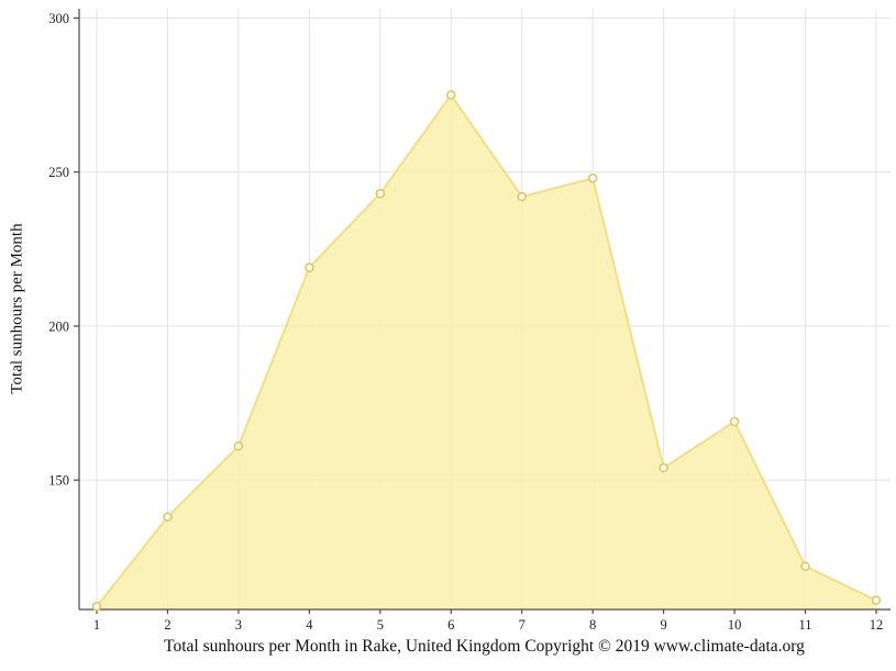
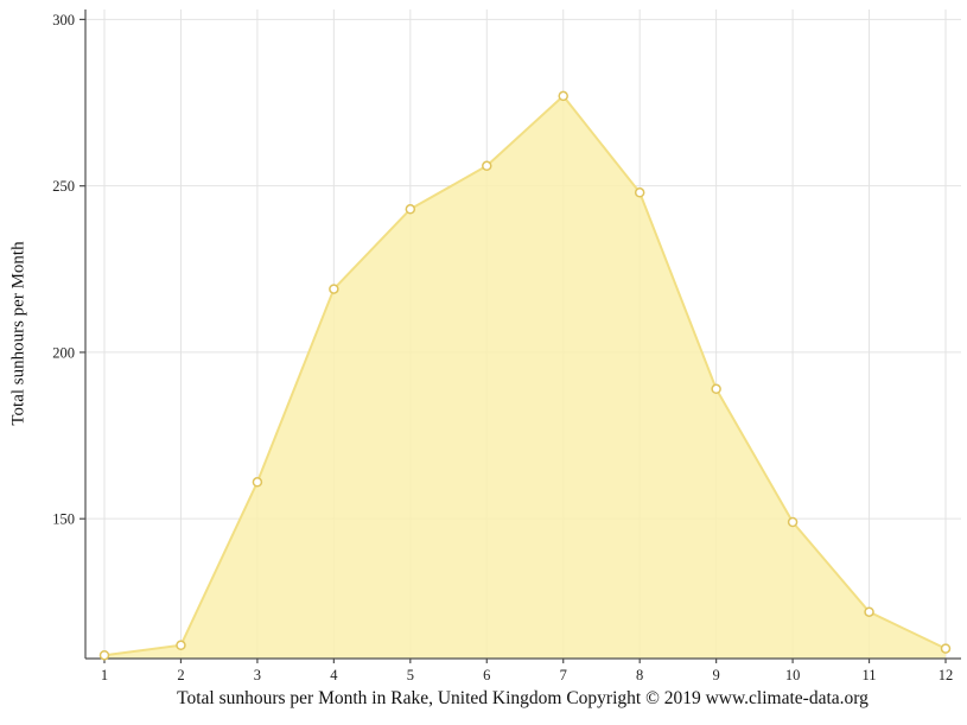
2: 138 -> 112
6: 275 -> 256
7: 242 -> 277
9: 154 -> 189
10: 169 -> 149
